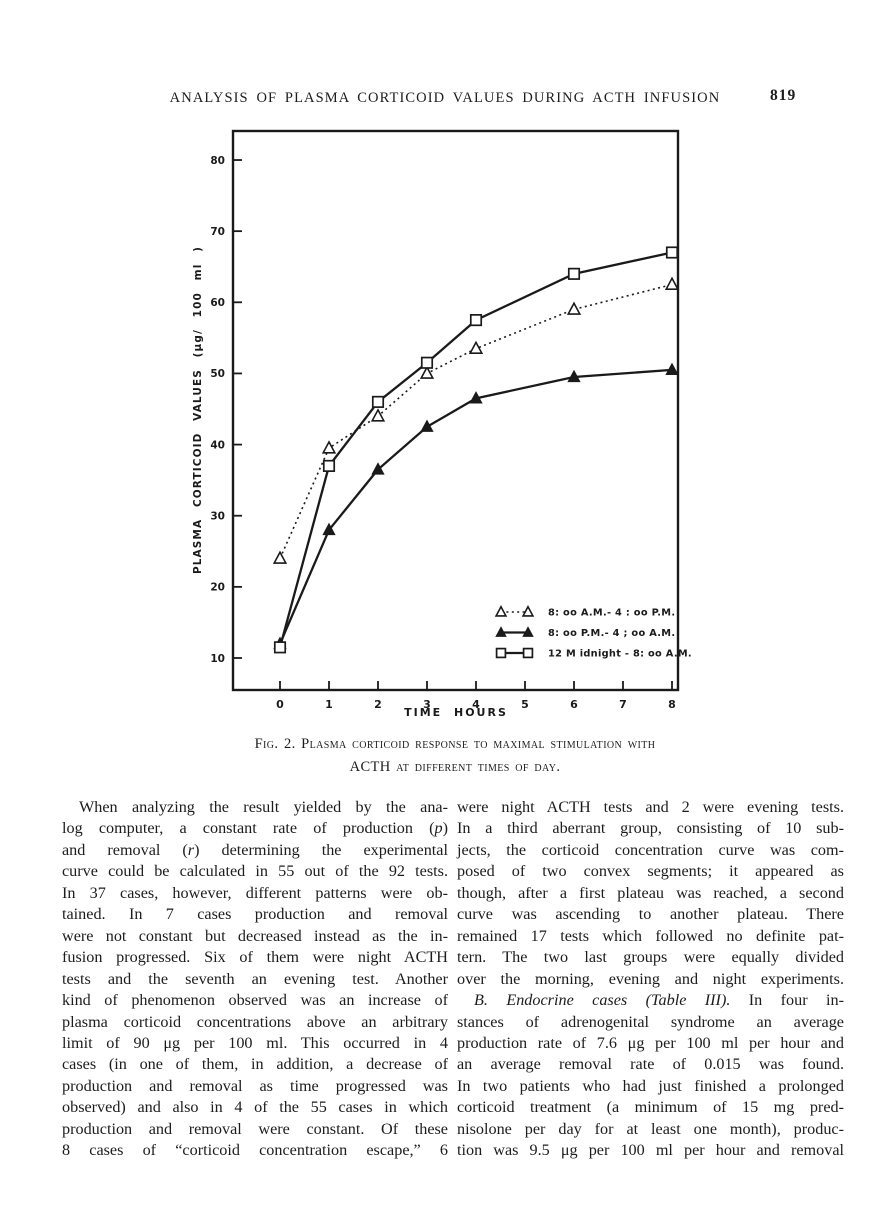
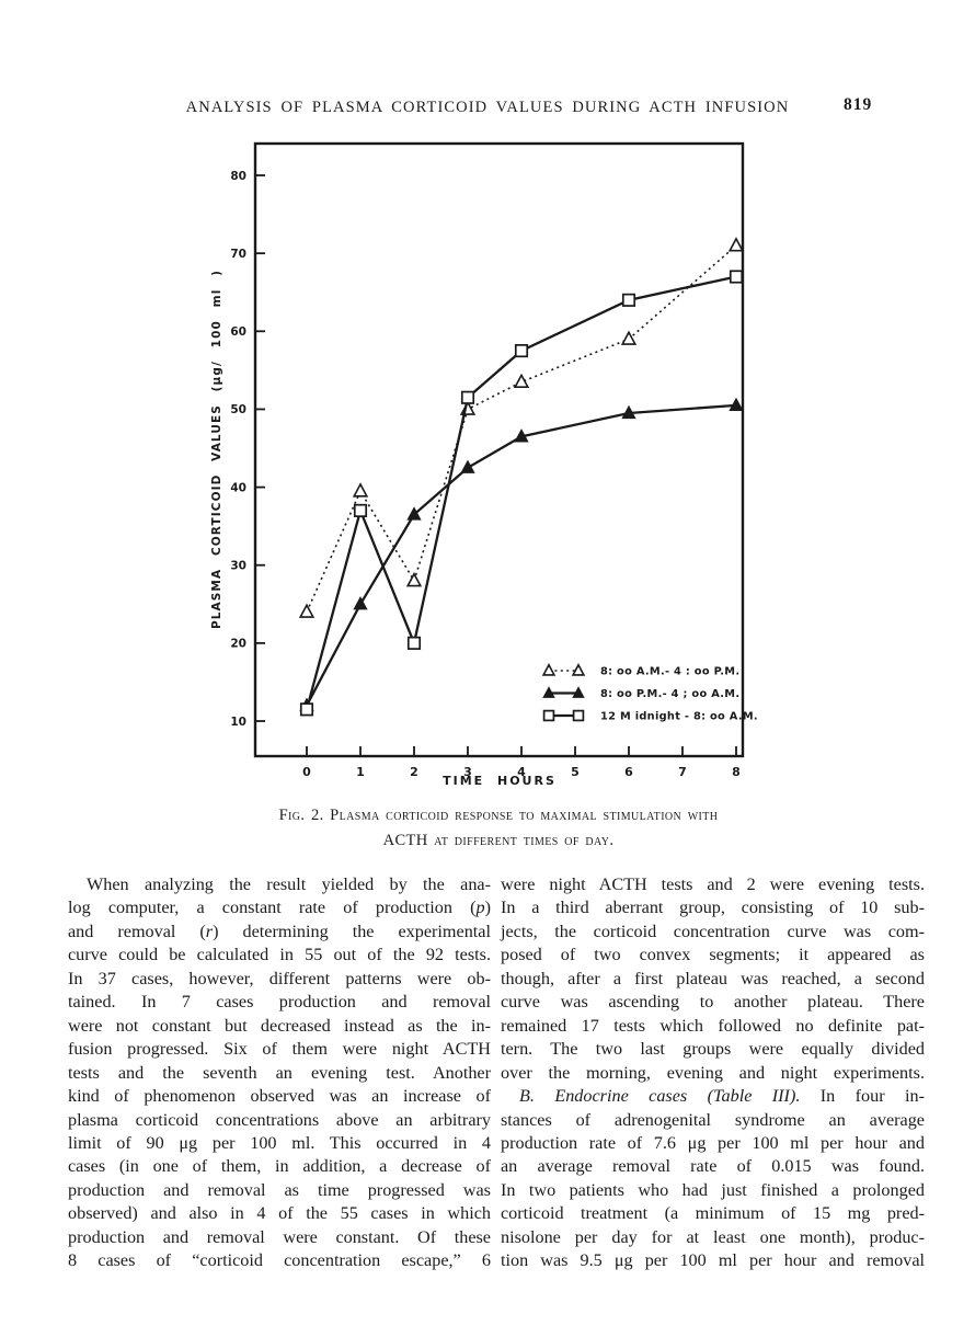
8: oo P.M.- 4 ; oo A.M./1: 28 -> 25
8: oo A.M.- 4 : oo P.M./2: 44 -> 28
12 M idnight - 8: oo A.M./2: 46 -> 20
8: oo A.M.- 4 : oo P.M./8: 62 -> 71
